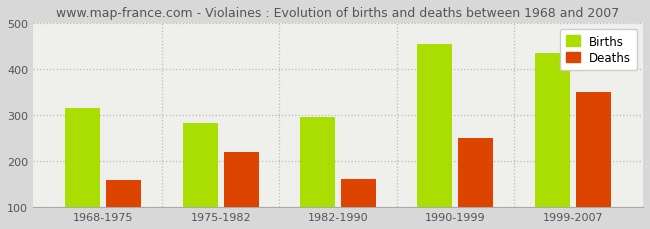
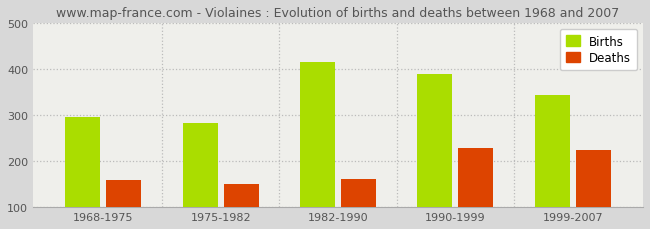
Births/1968-1975: 315 -> 295
Deaths/1975-1982: 220 -> 150
Births/1982-1990: 295 -> 415
Births/1990-1999: 455 -> 388
Deaths/1990-1999: 250 -> 228
Births/1999-2007: 435 -> 344
Deaths/1999-2007: 350 -> 224
